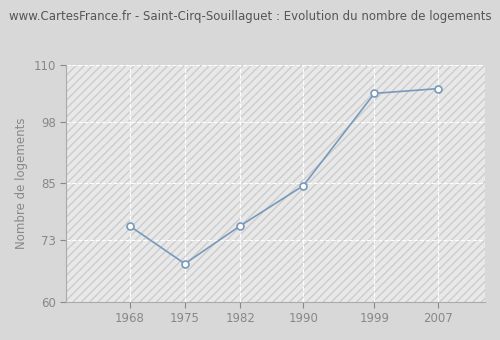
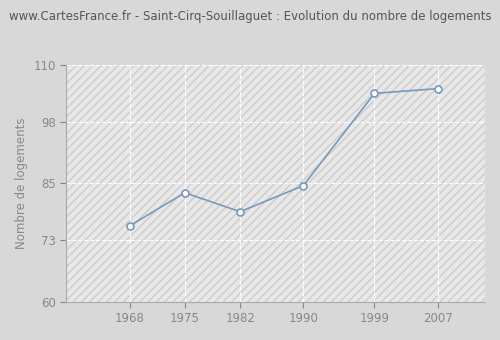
1975: 68.0 -> 83.0
1982: 76.0 -> 79.0
